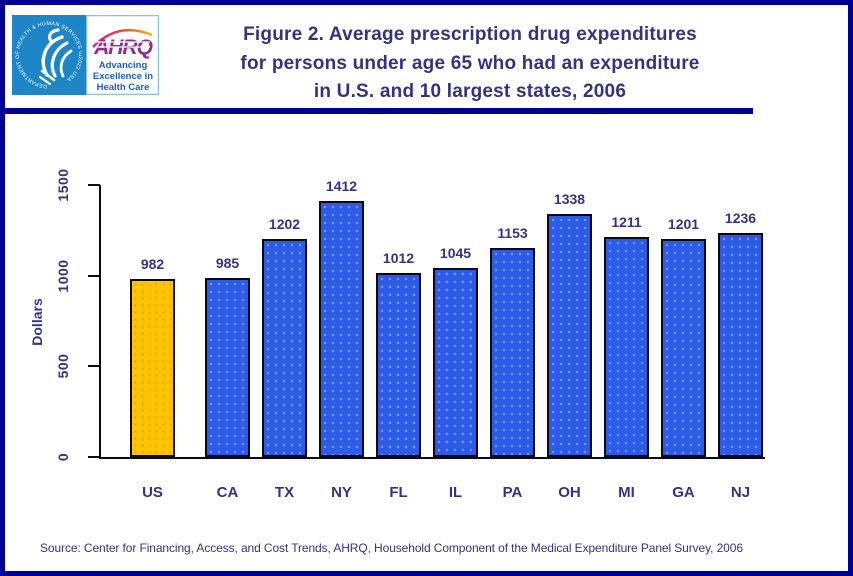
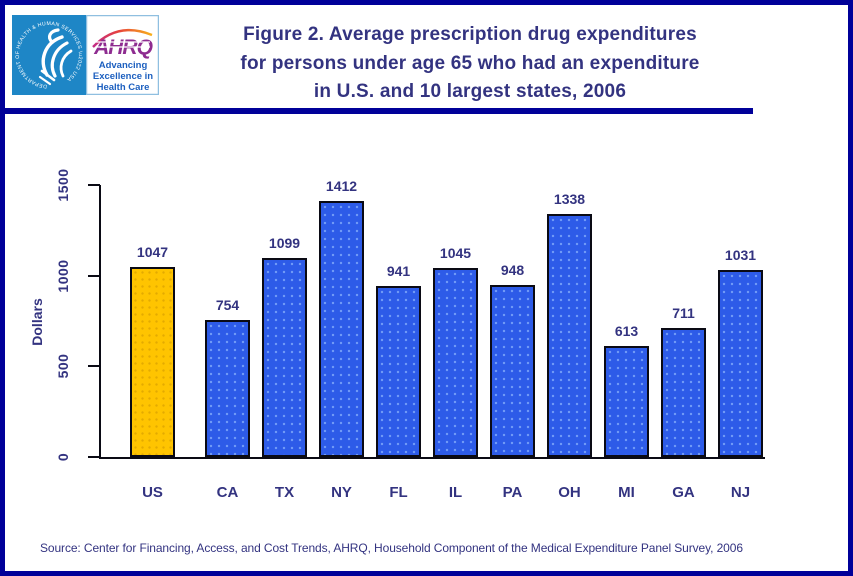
US: 982 -> 1047
CA: 985 -> 754
TX: 1202 -> 1099
FL: 1012 -> 941
PA: 1153 -> 948
MI: 1211 -> 613
GA: 1201 -> 711
NJ: 1236 -> 1031
